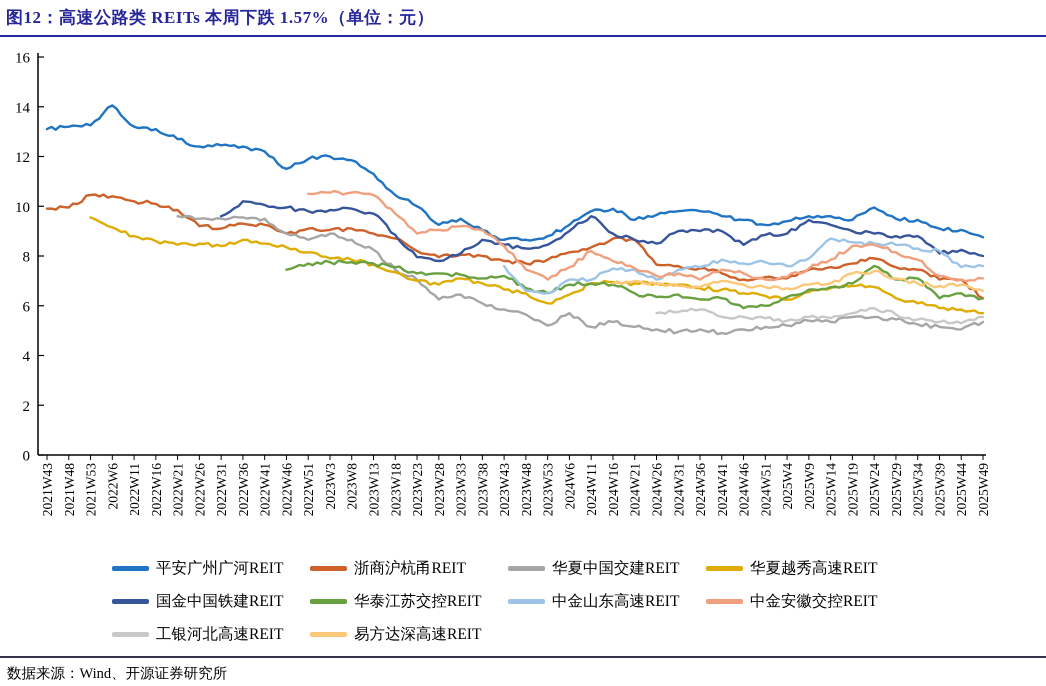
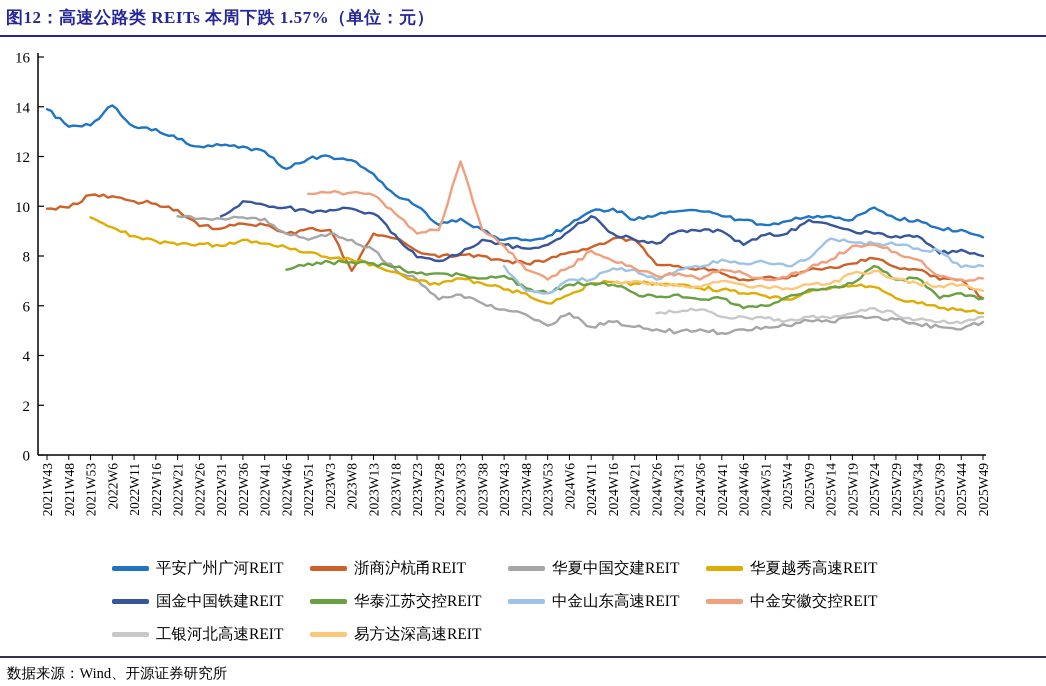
平安广州广河REIT/2021W43: 13.1 -> 13.9
浙商沪杭甬REIT/2023W8: 9.1 -> 7.4
中金安徽交控REIT/2023W33: 9.2 -> 11.8
